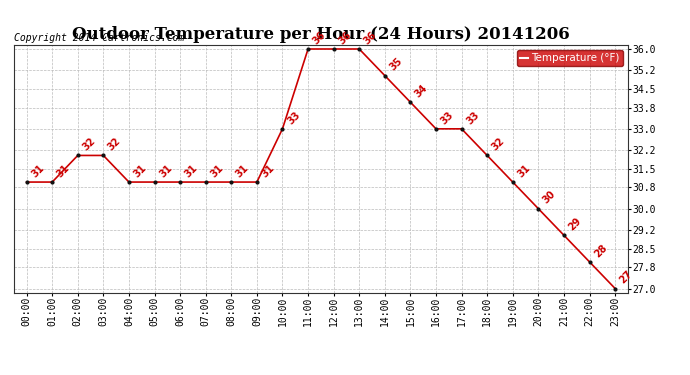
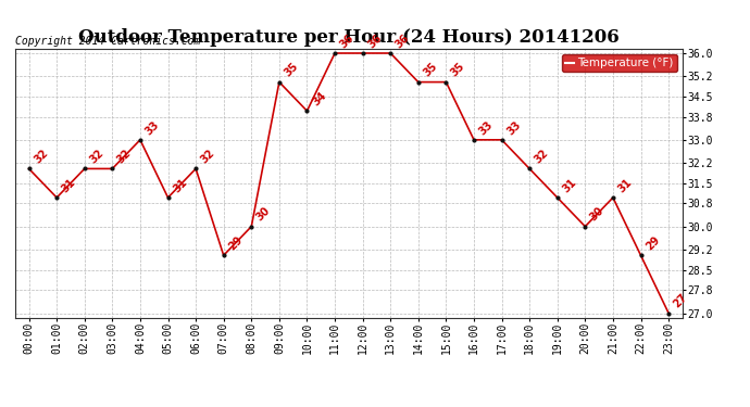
00:00: 31 -> 32
04:00: 31 -> 33
06:00: 31 -> 32
07:00: 31 -> 29
08:00: 31 -> 30
09:00: 31 -> 35
10:00: 33 -> 34
15:00: 34 -> 35
21:00: 29 -> 31
22:00: 28 -> 29
